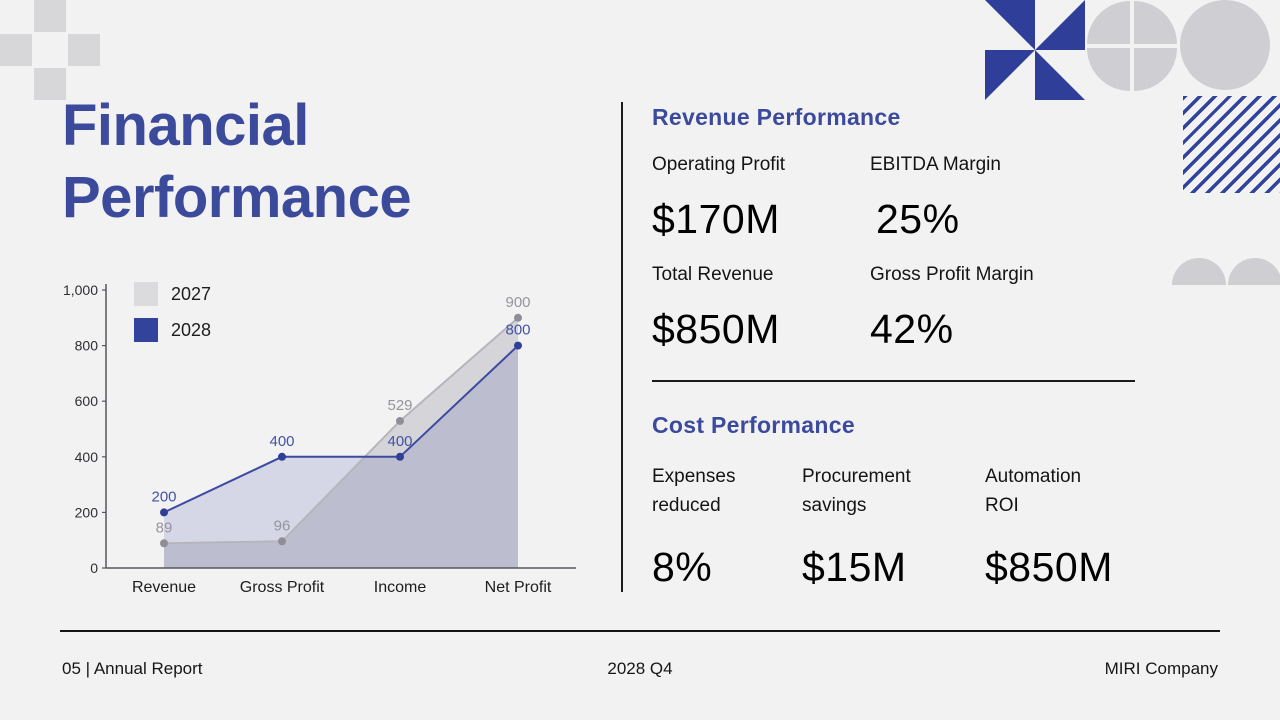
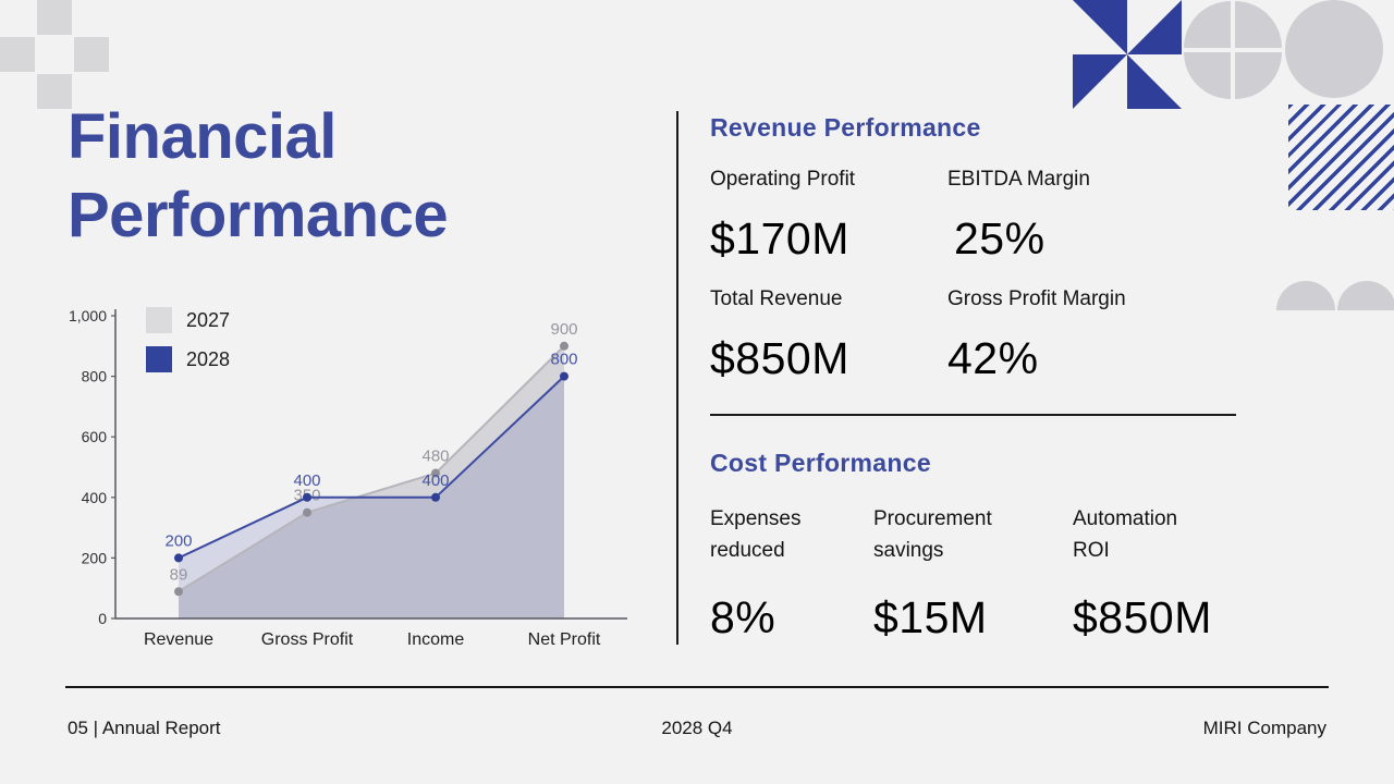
2027/Gross Profit: 96 -> 350
2027/Income: 529 -> 480
